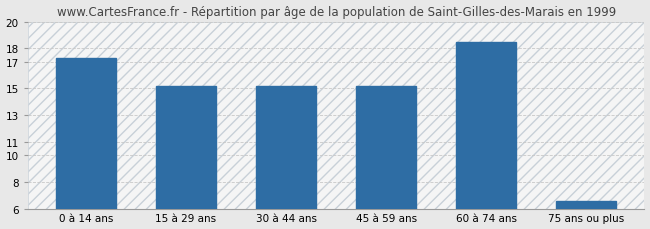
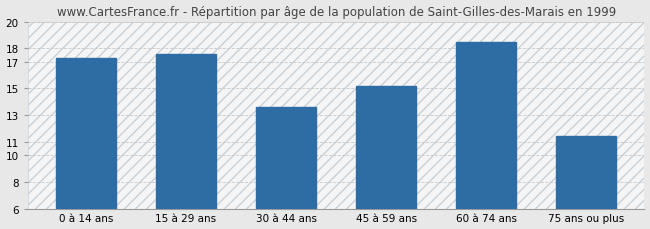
15 à 29 ans: 15.2 -> 17.6
30 à 44 ans: 15.2 -> 13.6
75 ans ou plus: 6.6 -> 11.4
